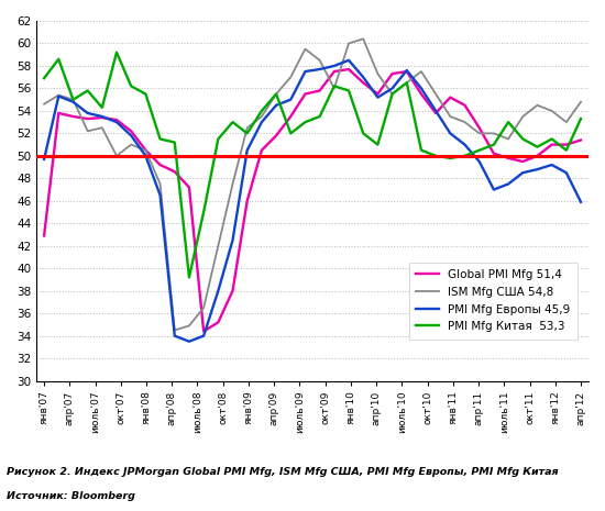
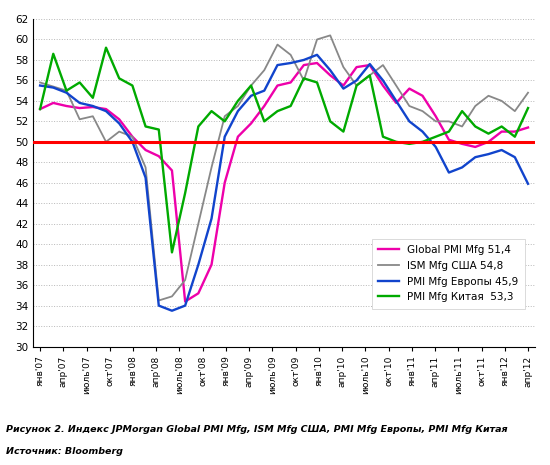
Global PMI Mfg 51,4/янв'07: 42.9 -> 53.2
ISM Mfg США 54,8/янв'07: 54.6 -> 55.8
PMI Mfg Европы 45,9/янв'07: 49.7 -> 55.5
PMI Mfg Китая 53,3/янв'07: 56.9 -> 53.2
